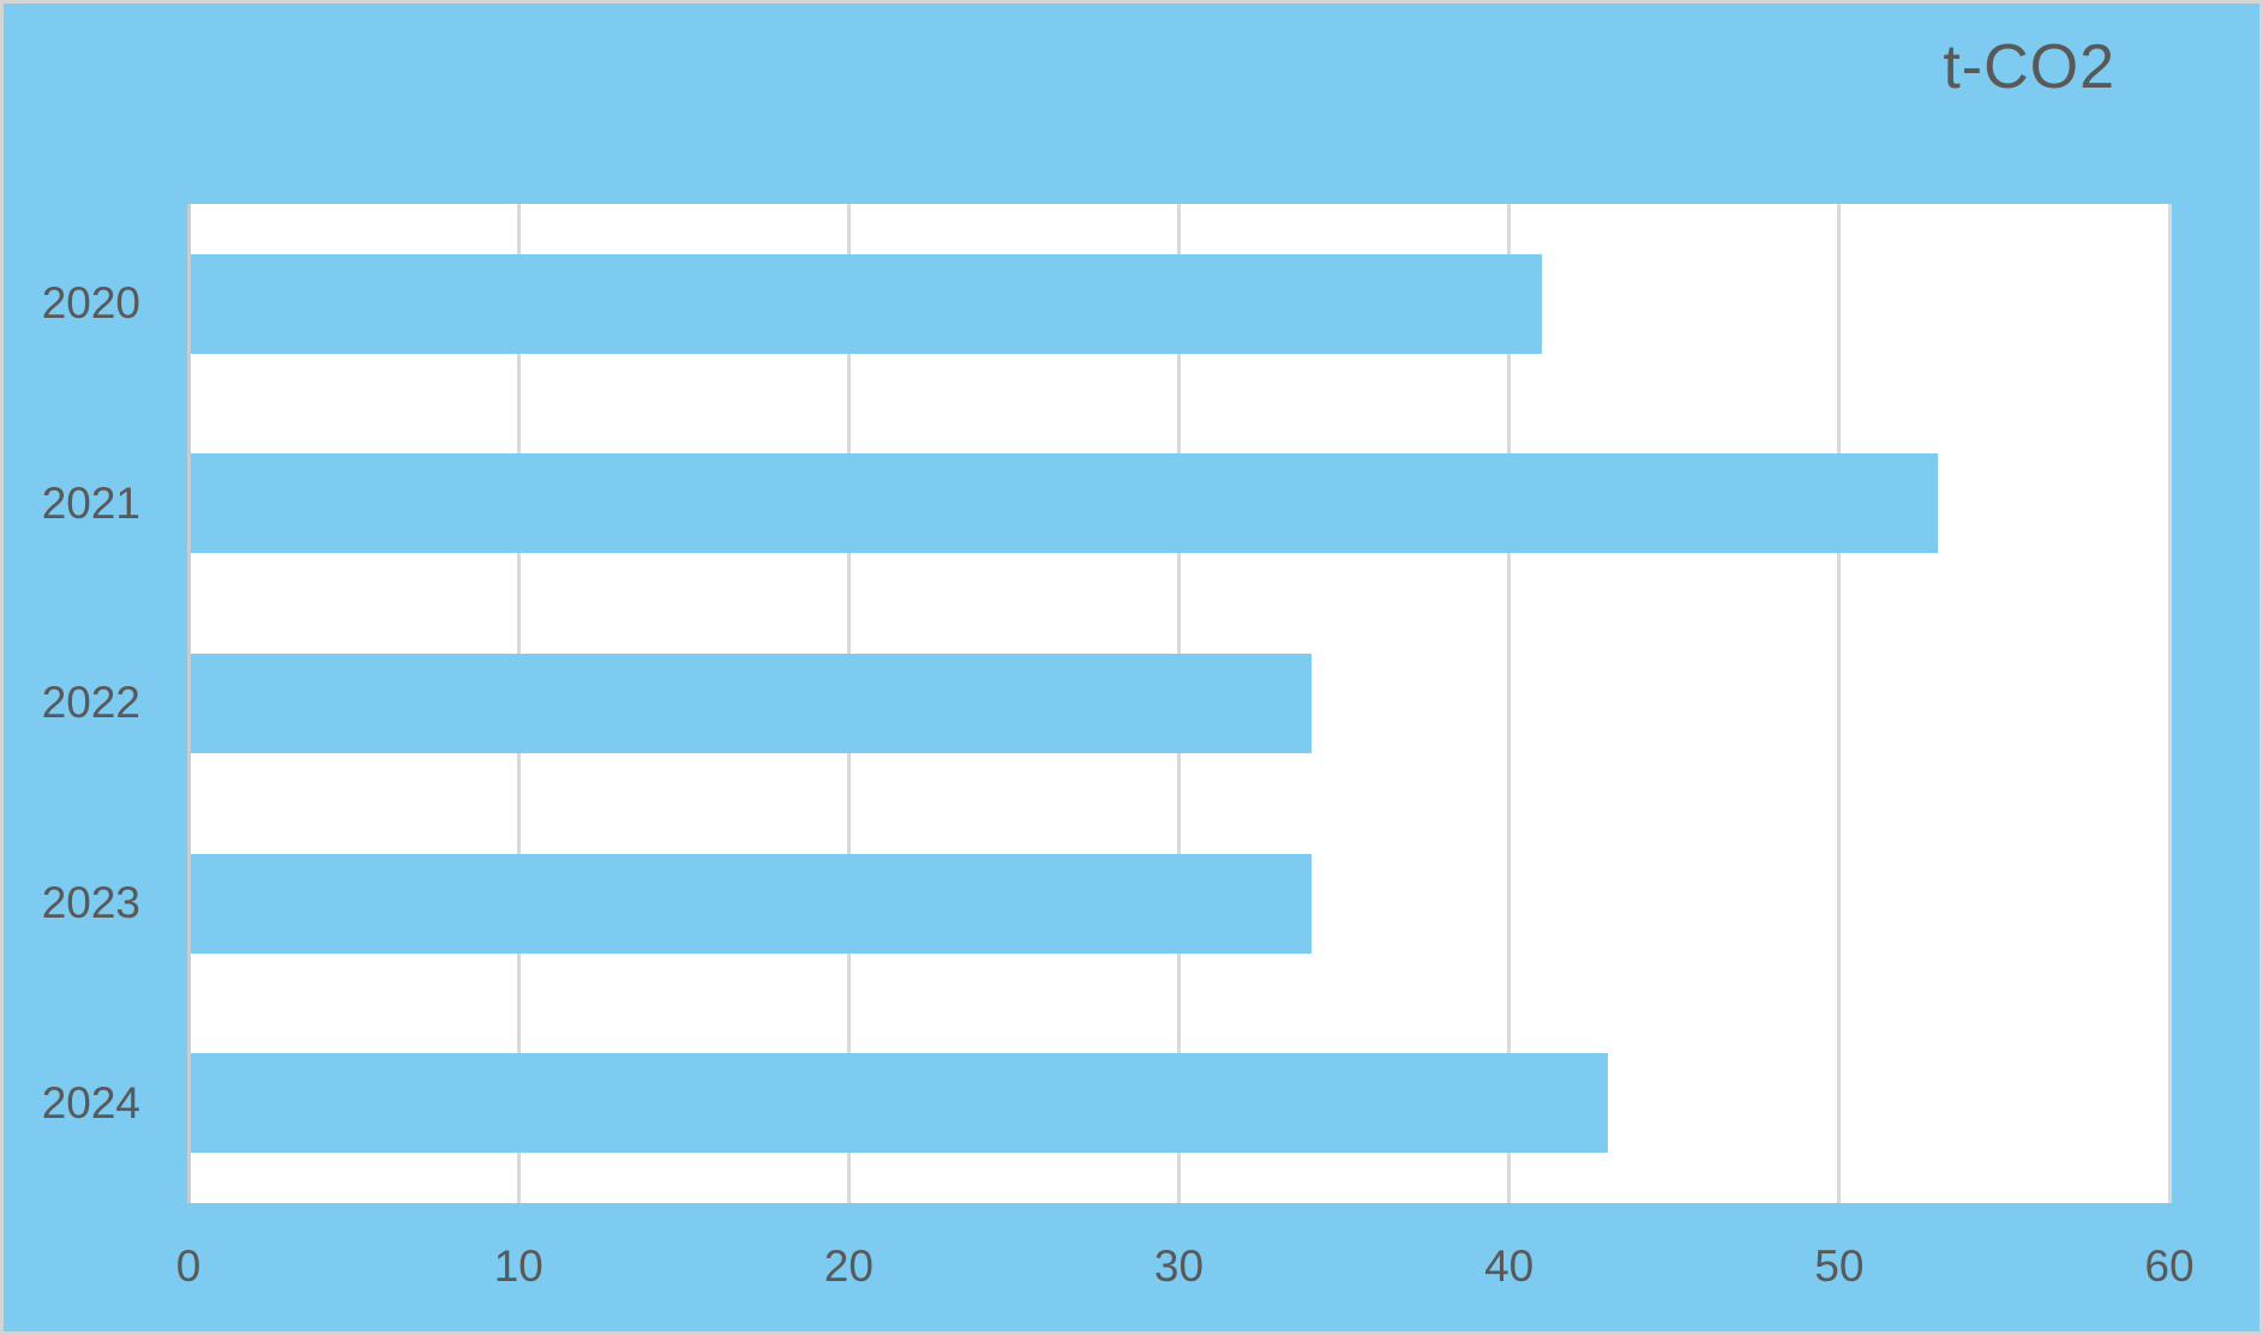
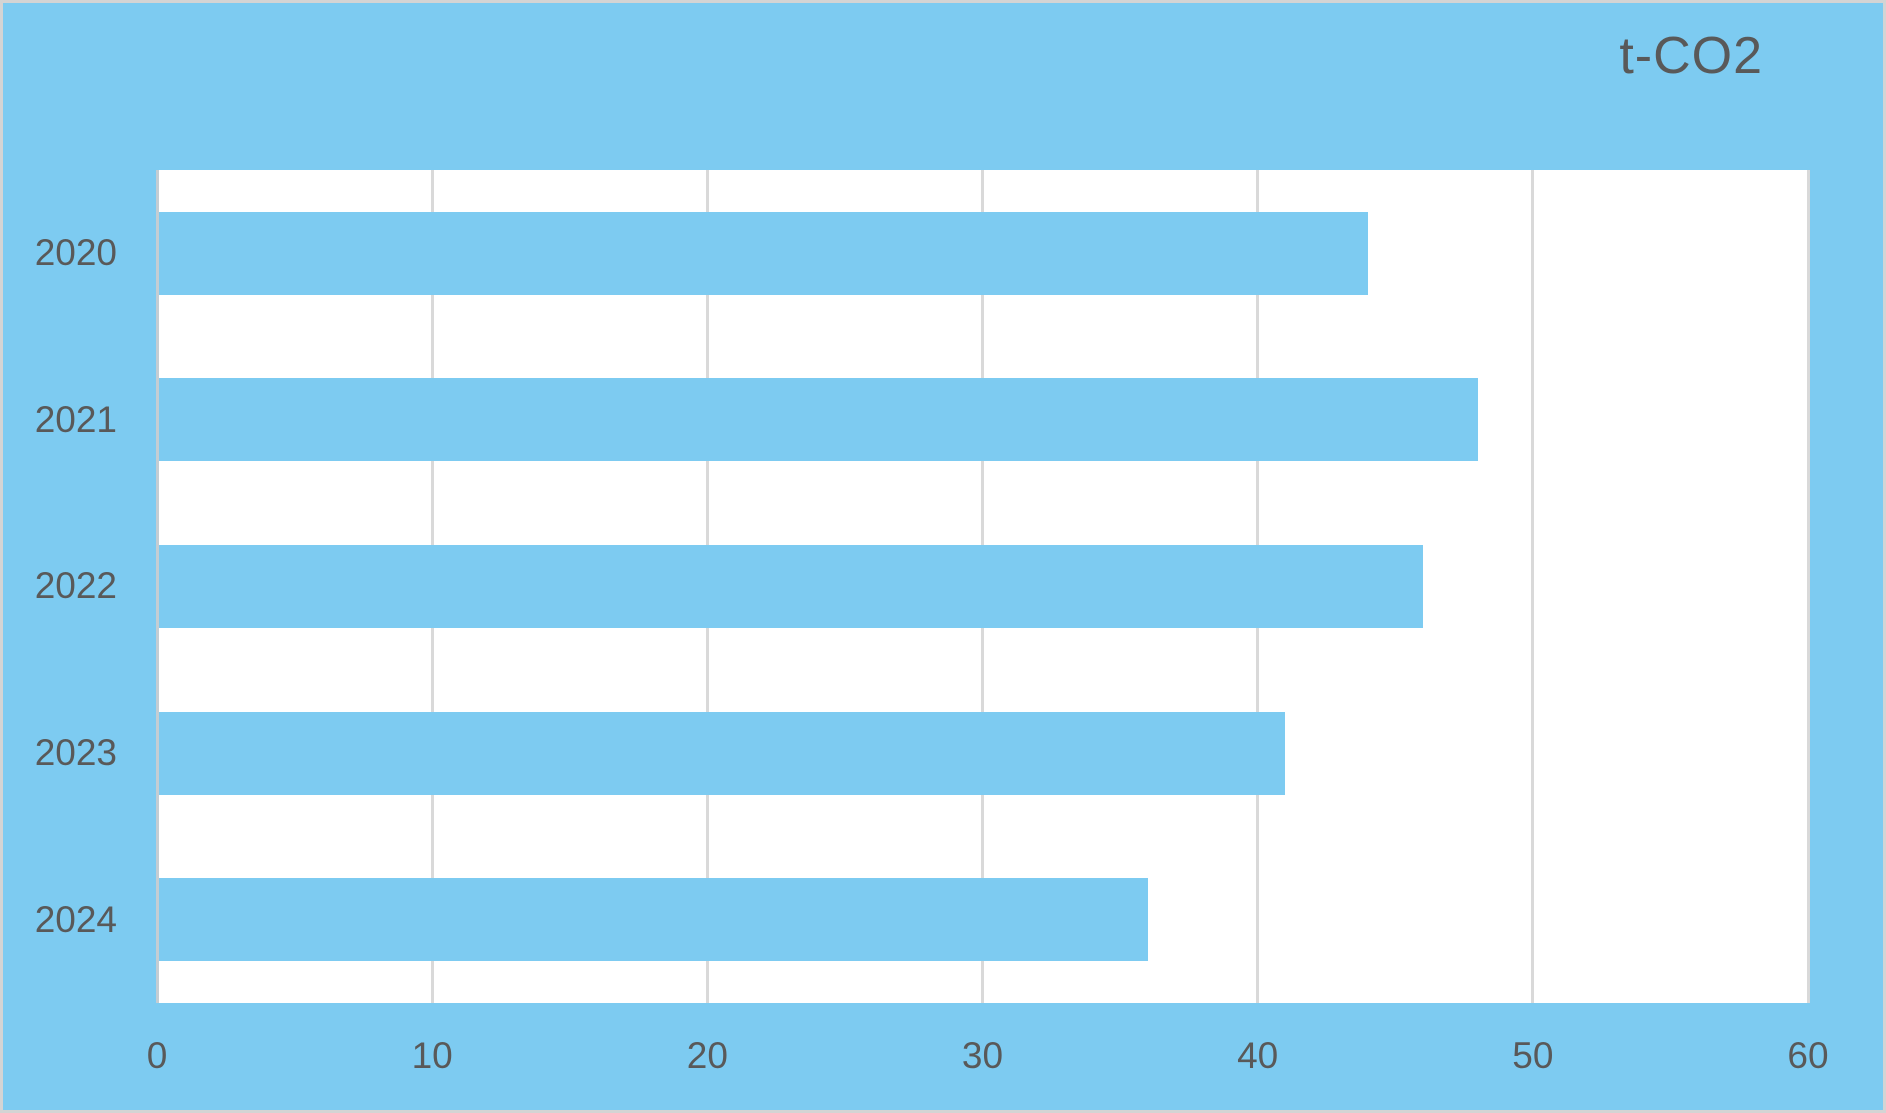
2020: 41 -> 44
2021: 53 -> 48
2022: 34 -> 46
2023: 34 -> 41
2024: 43 -> 36
